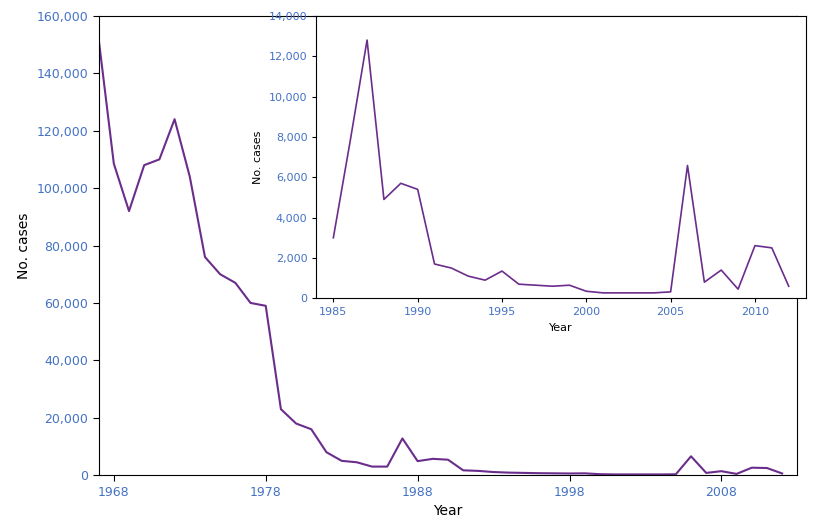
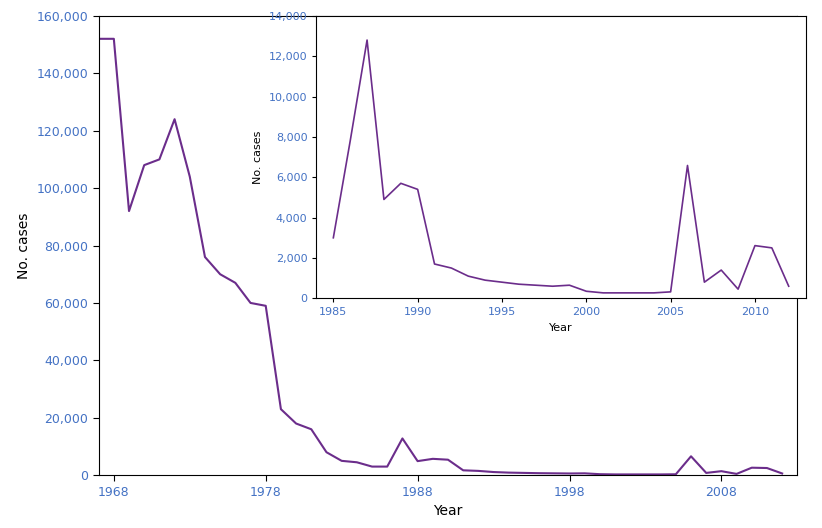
1968: 108,500 -> 152,000
1995: 1,350 -> 800
